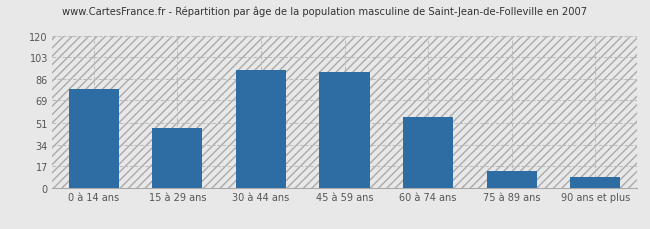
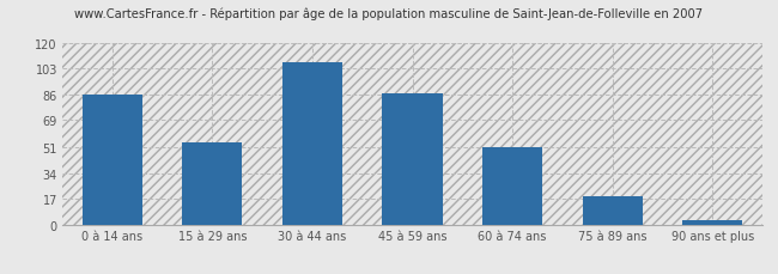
0 à 14 ans: 78 -> 86
15 à 29 ans: 47 -> 54
30 à 44 ans: 93 -> 107
45 à 59 ans: 91 -> 87
60 à 74 ans: 56 -> 51
75 à 89 ans: 13 -> 19
90 ans et plus: 8 -> 3
